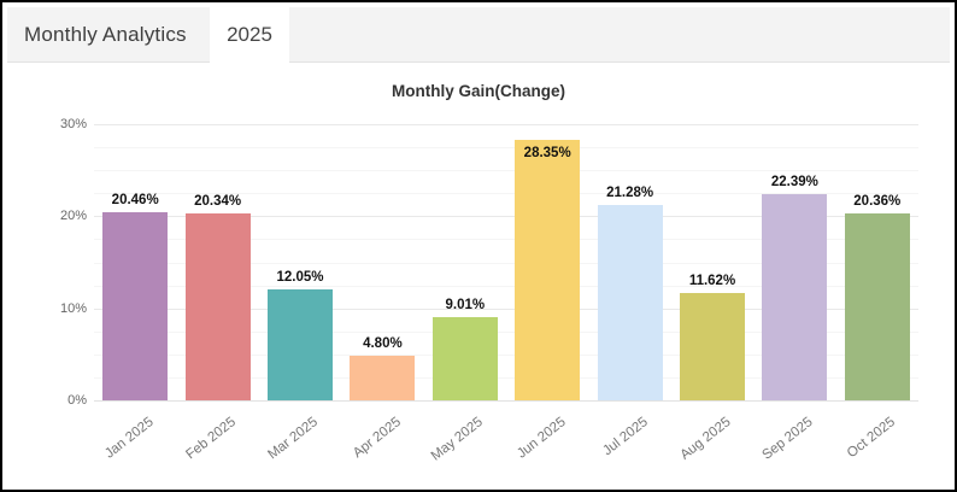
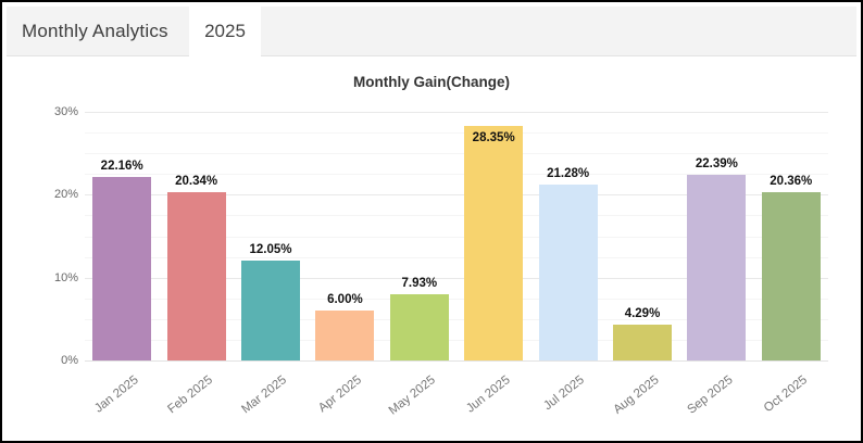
Jan 2025: 20.46% -> 22.16%
Apr 2025: 4.80% -> 6.00%
May 2025: 9.01% -> 7.93%
Aug 2025: 11.62% -> 4.29%
